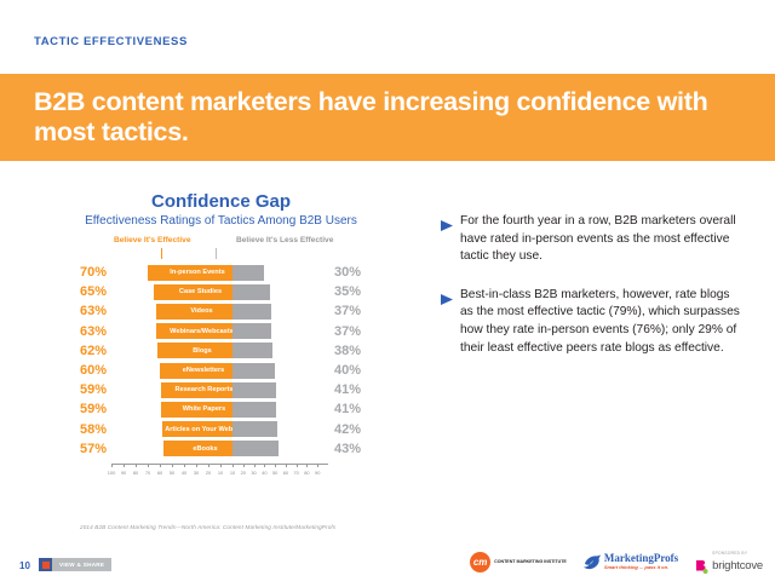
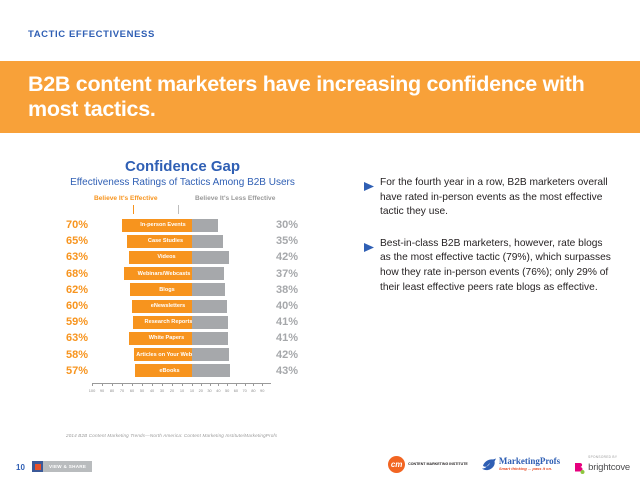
Believe It's Less Effective/Videos: 37% -> 42%
Believe It's Effective/Webinars/Webcasts: 63% -> 68%
Believe It's Effective/White Papers: 59% -> 63%
